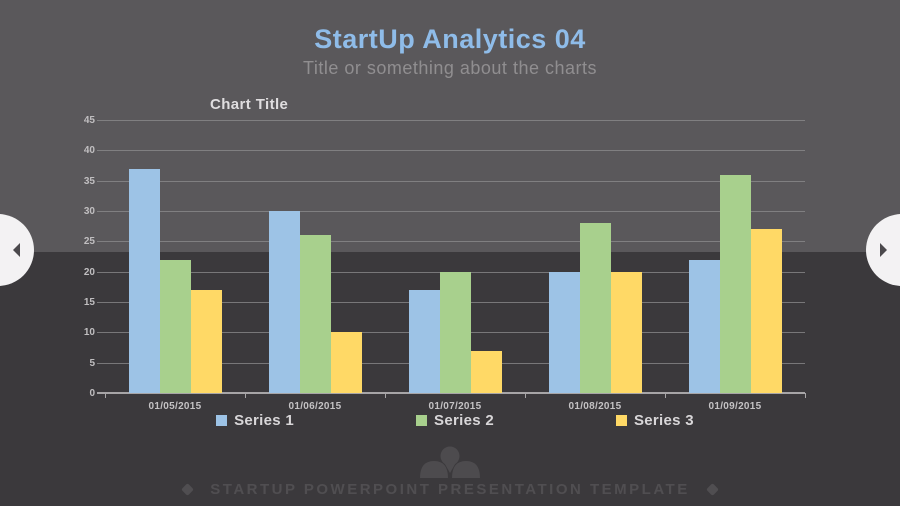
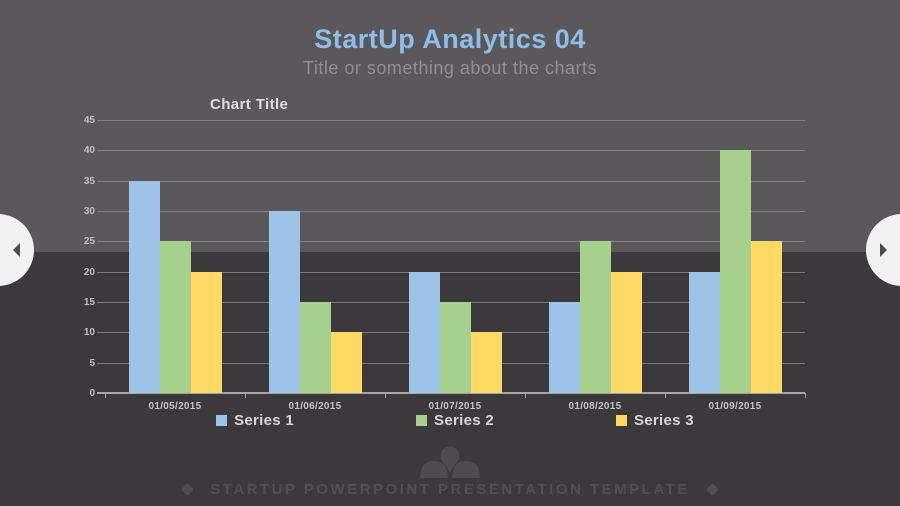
Series 1/01/05/2015: 37 -> 35
Series 2/01/05/2015: 22 -> 25
Series 3/01/05/2015: 17 -> 20
Series 2/01/06/2015: 26 -> 15
Series 1/01/07/2015: 17 -> 20
Series 2/01/07/2015: 20 -> 15
Series 3/01/07/2015: 7 -> 10
Series 1/01/08/2015: 20 -> 15
Series 2/01/08/2015: 28 -> 25
Series 1/01/09/2015: 22 -> 20
Series 2/01/09/2015: 36 -> 40
Series 3/01/09/2015: 27 -> 25
